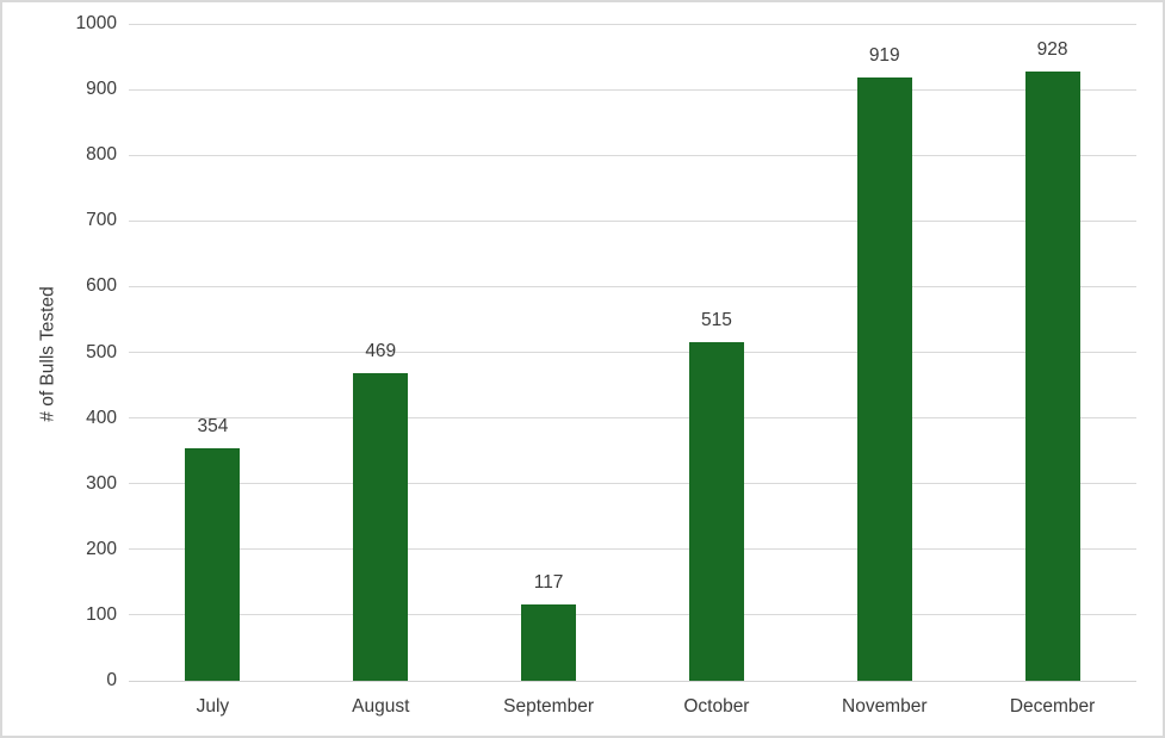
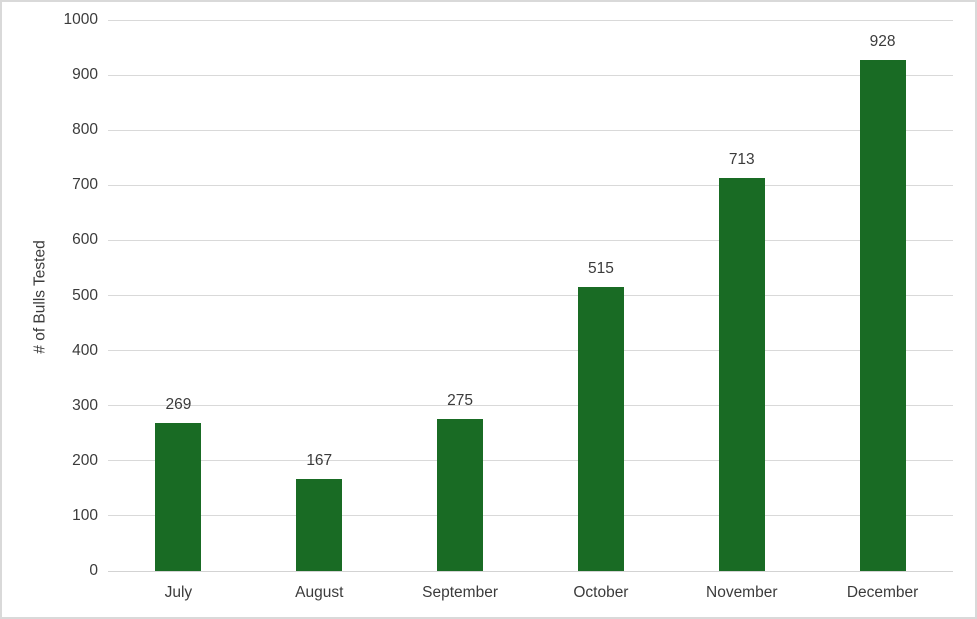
July: 354 -> 269
August: 469 -> 167
September: 117 -> 275
November: 919 -> 713
